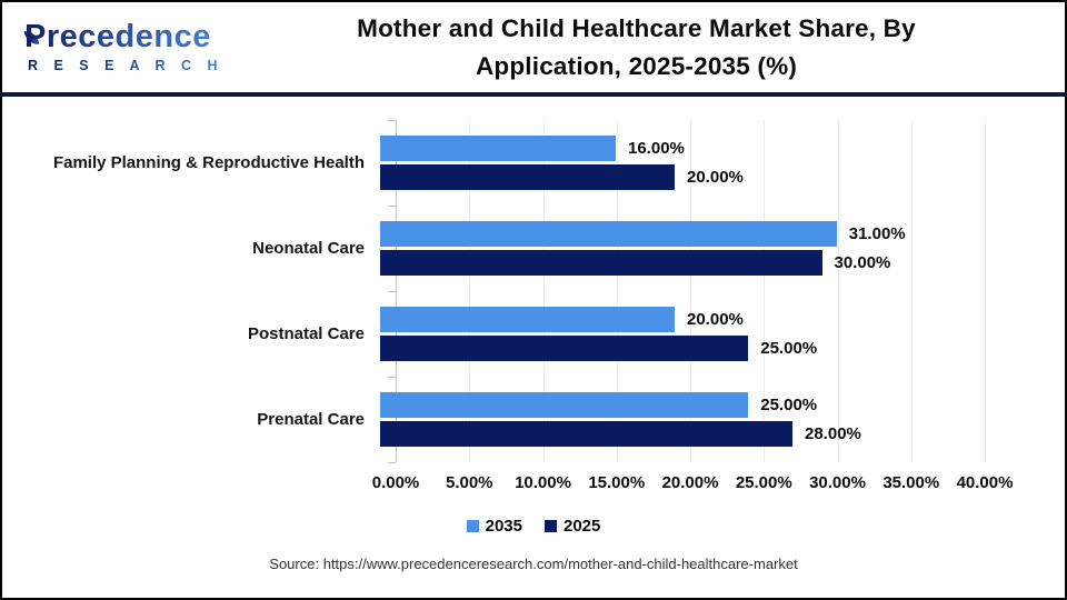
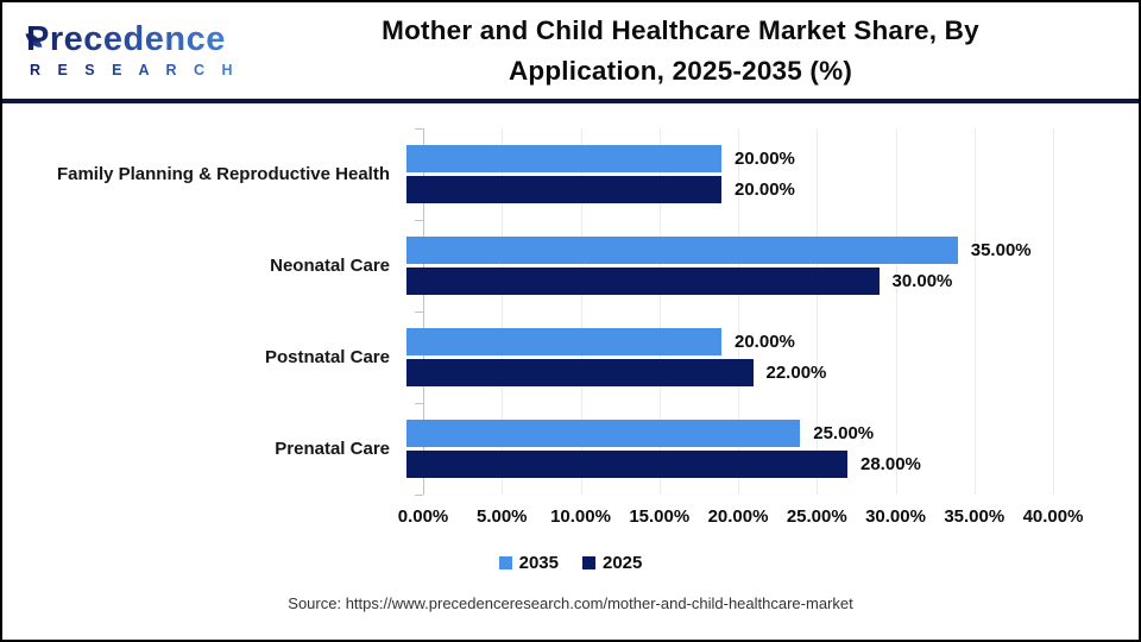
2035/Family Planning & Reproductive Health: 16.00% -> 20.00%
2035/Neonatal Care: 31.00% -> 35.00%
2025/Postnatal Care: 25.00% -> 22.00%
